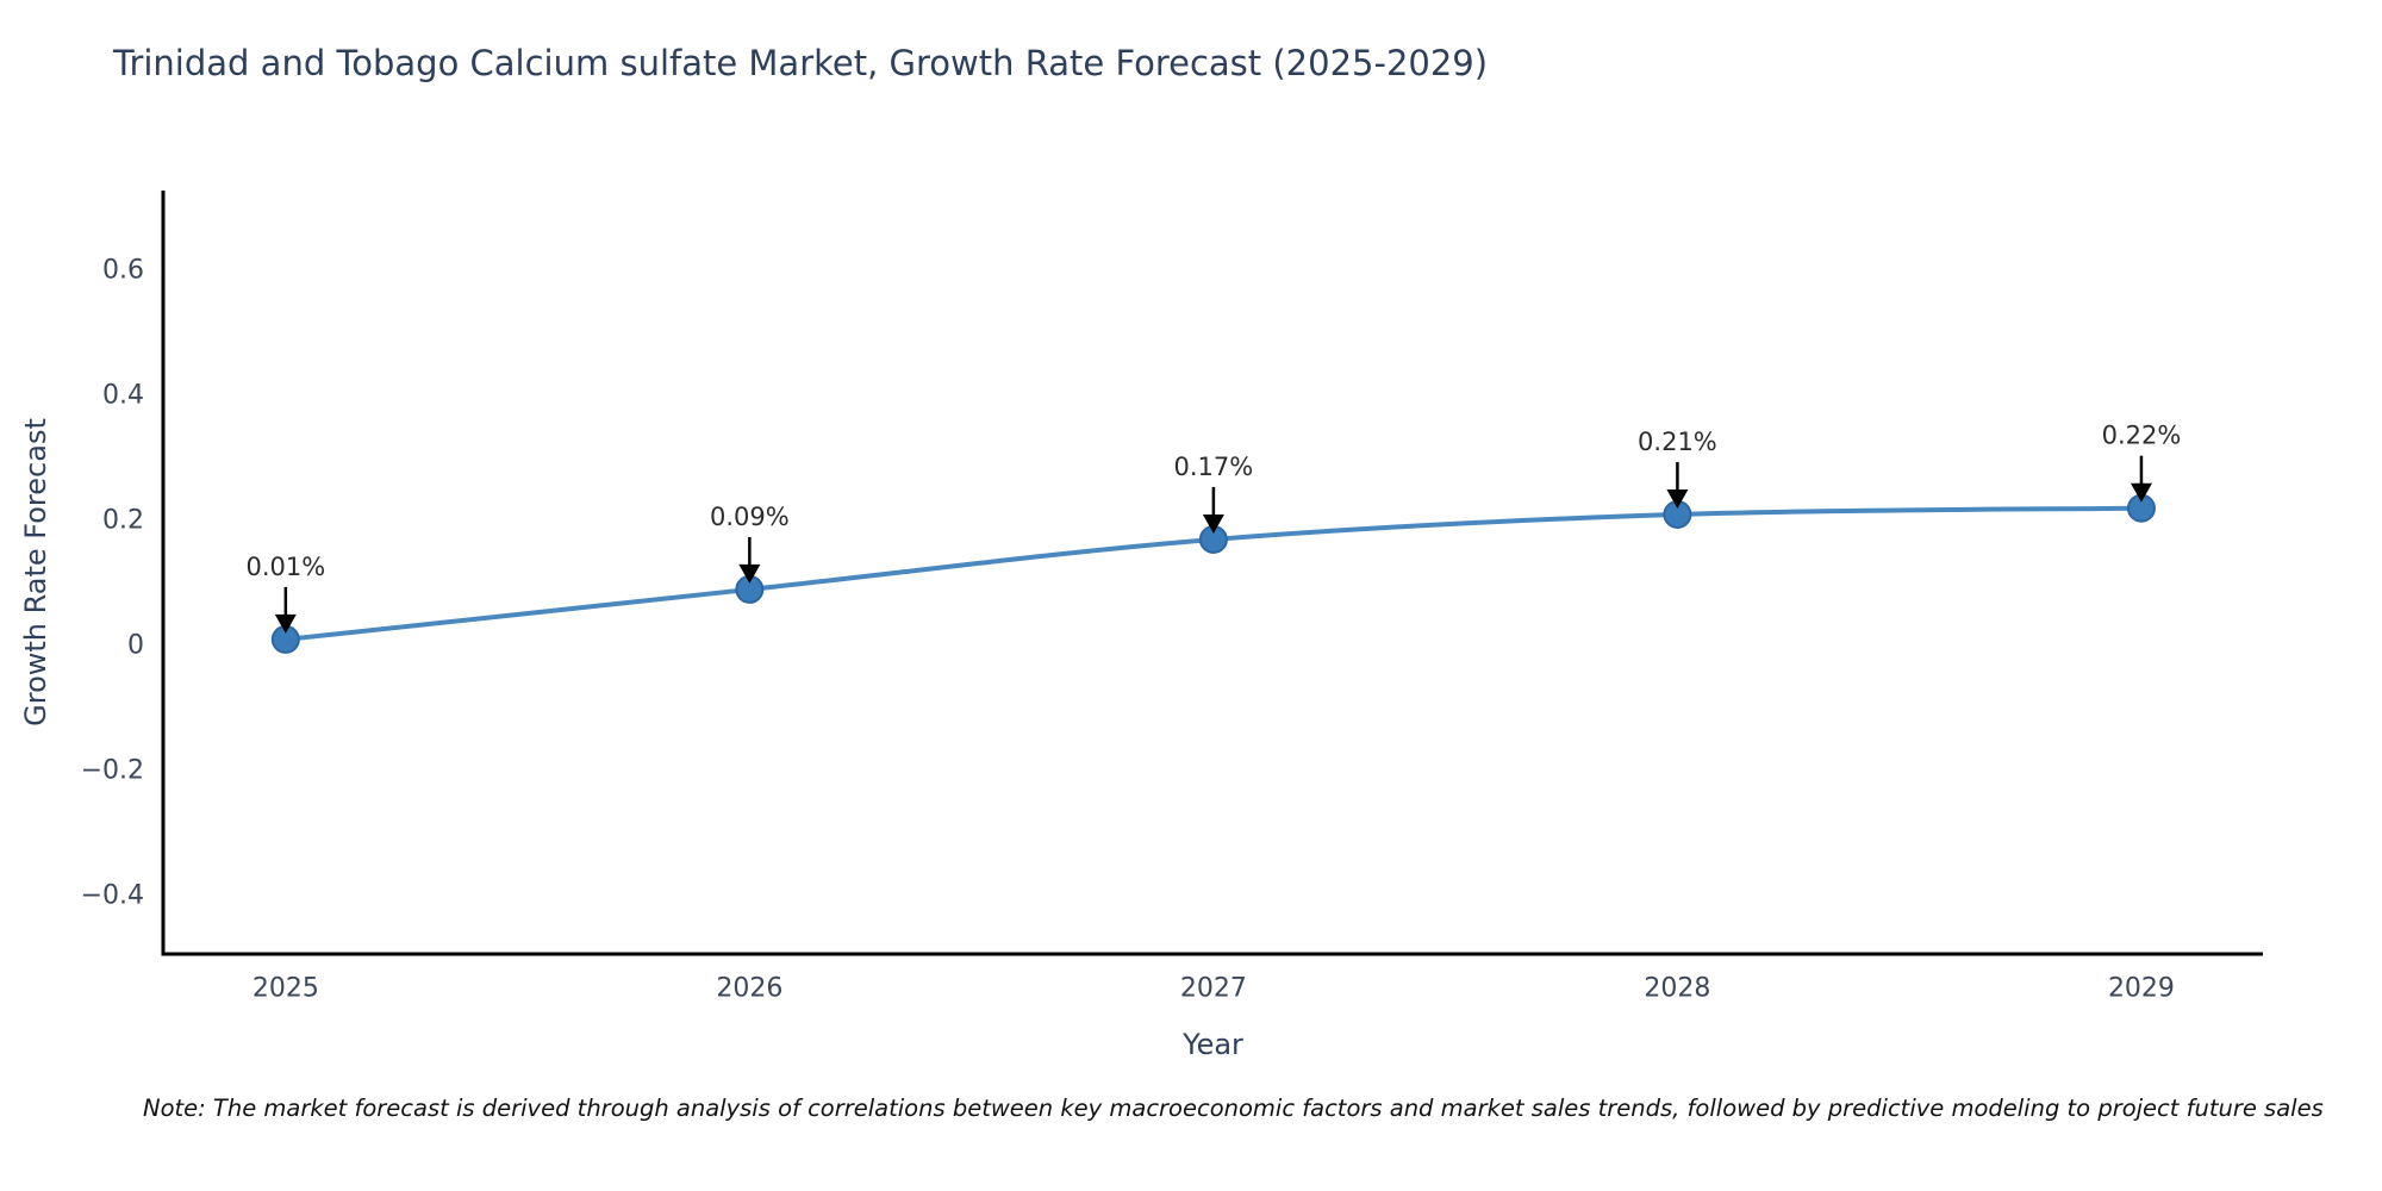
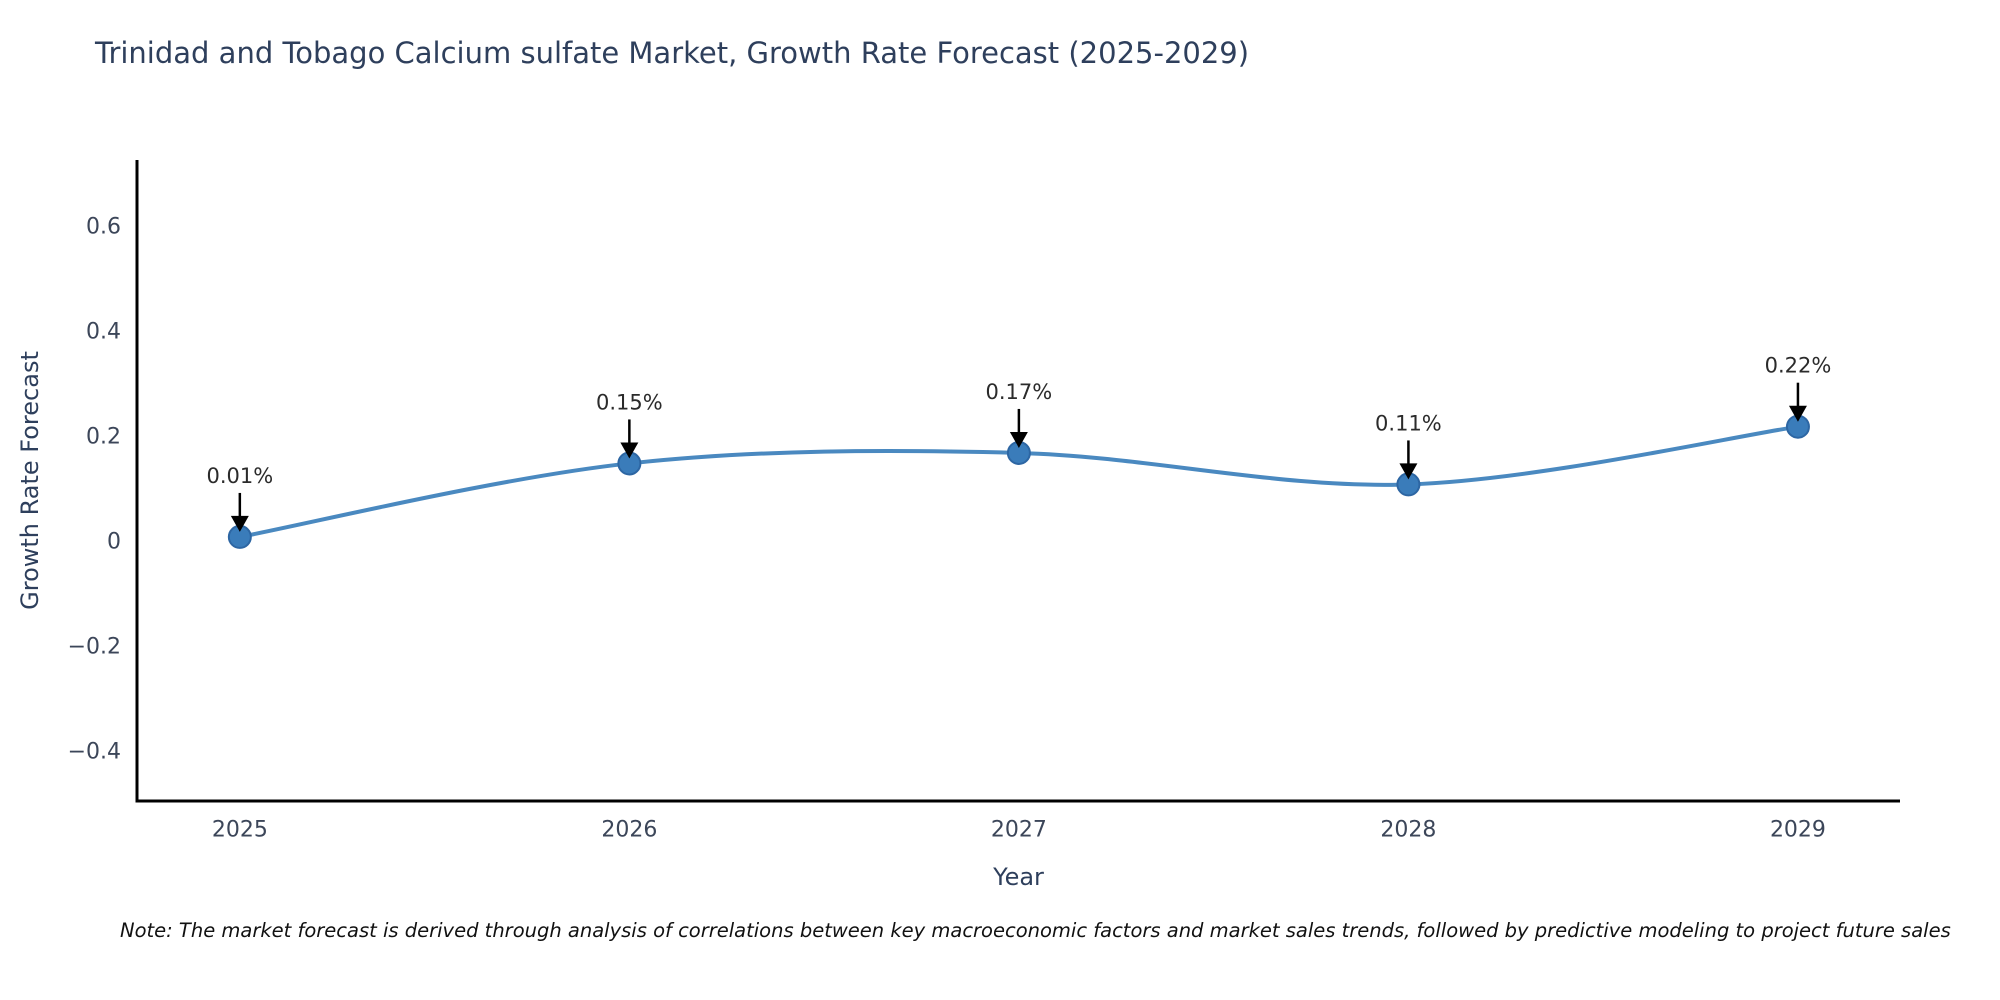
2026: 0.09% -> 0.15%
2028: 0.21% -> 0.11%
